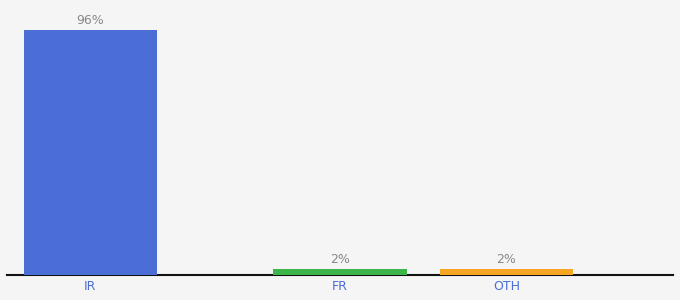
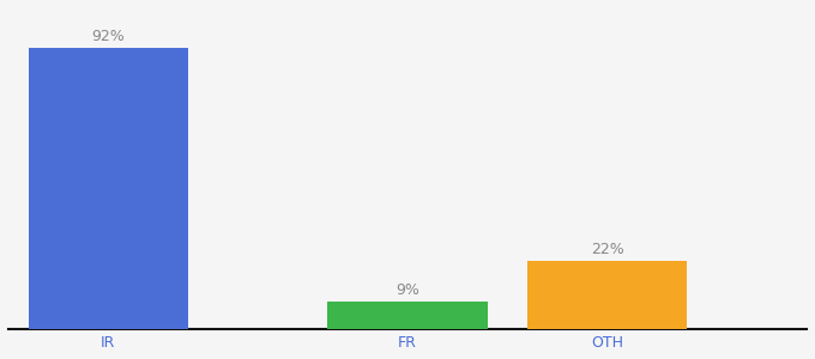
IR: 96% -> 92%
FR: 2% -> 9%
OTH: 2% -> 22%
